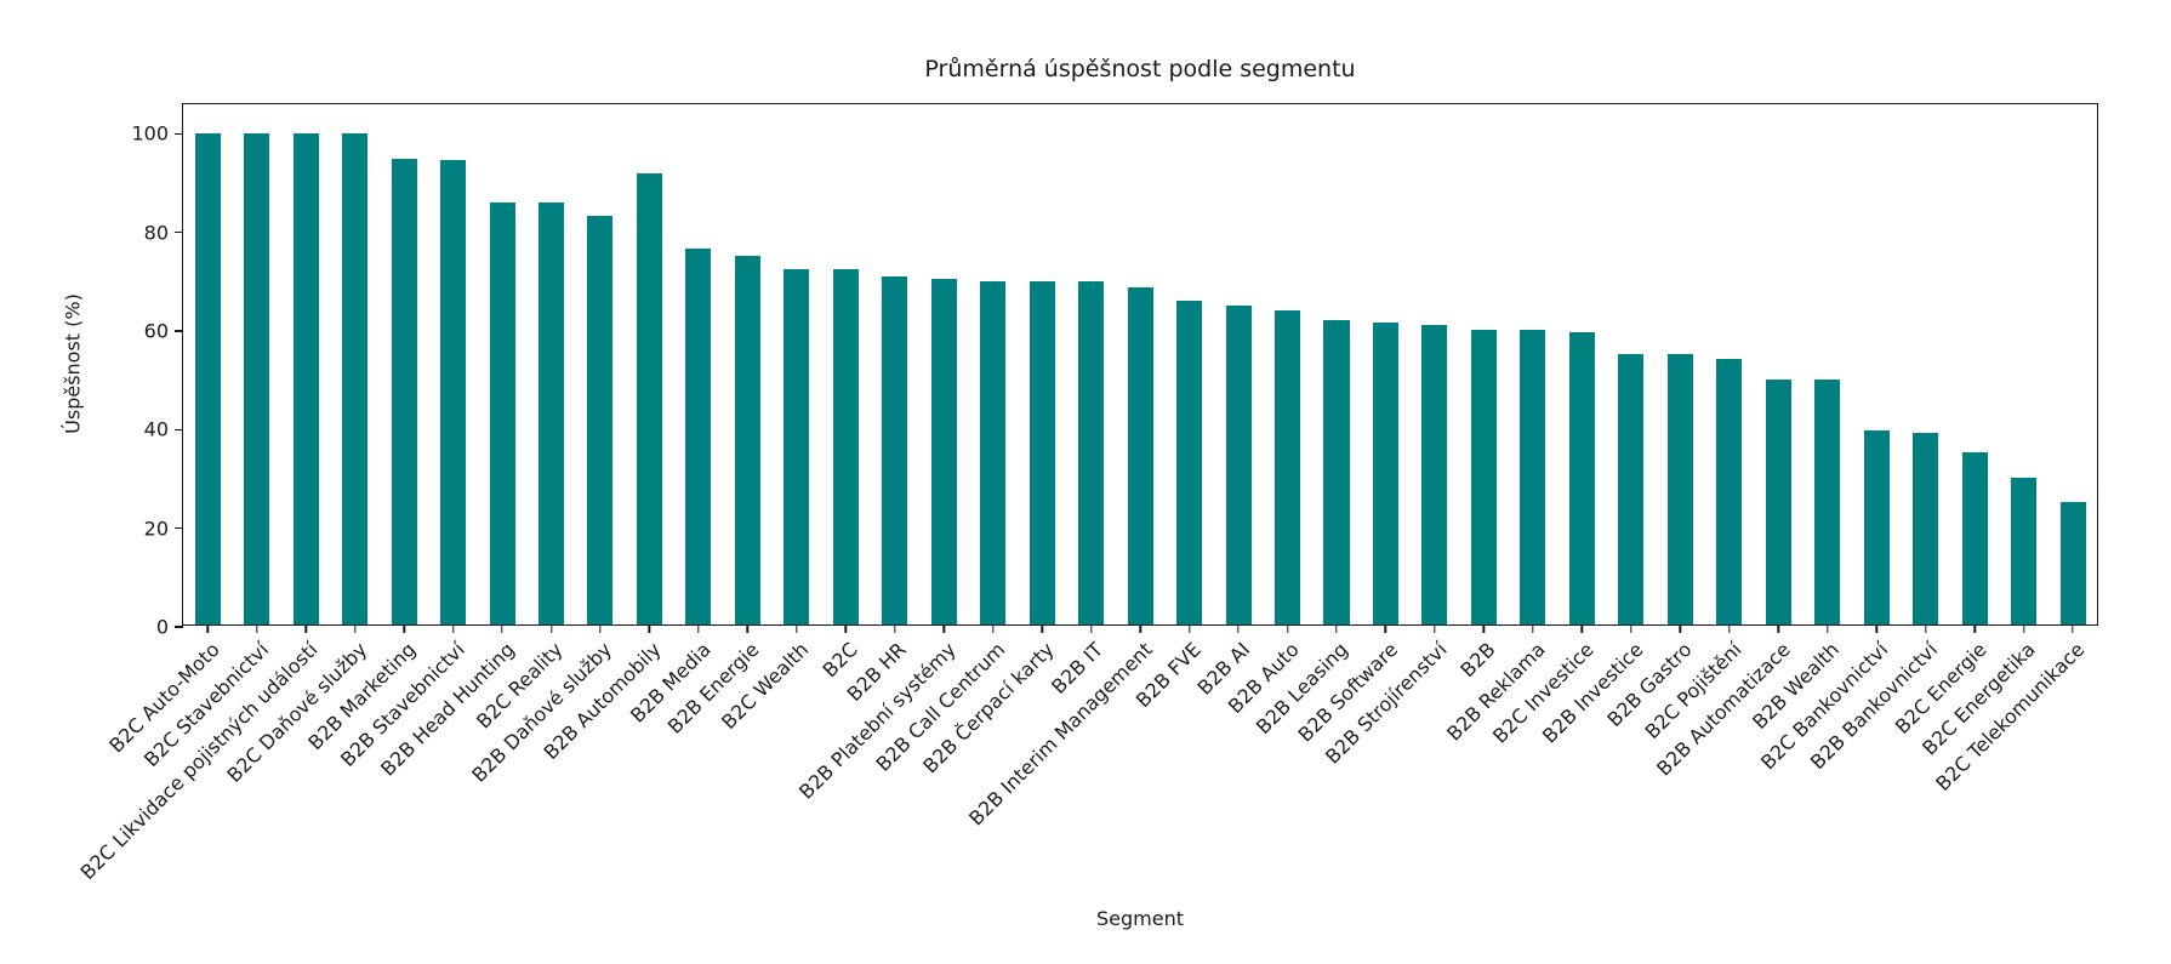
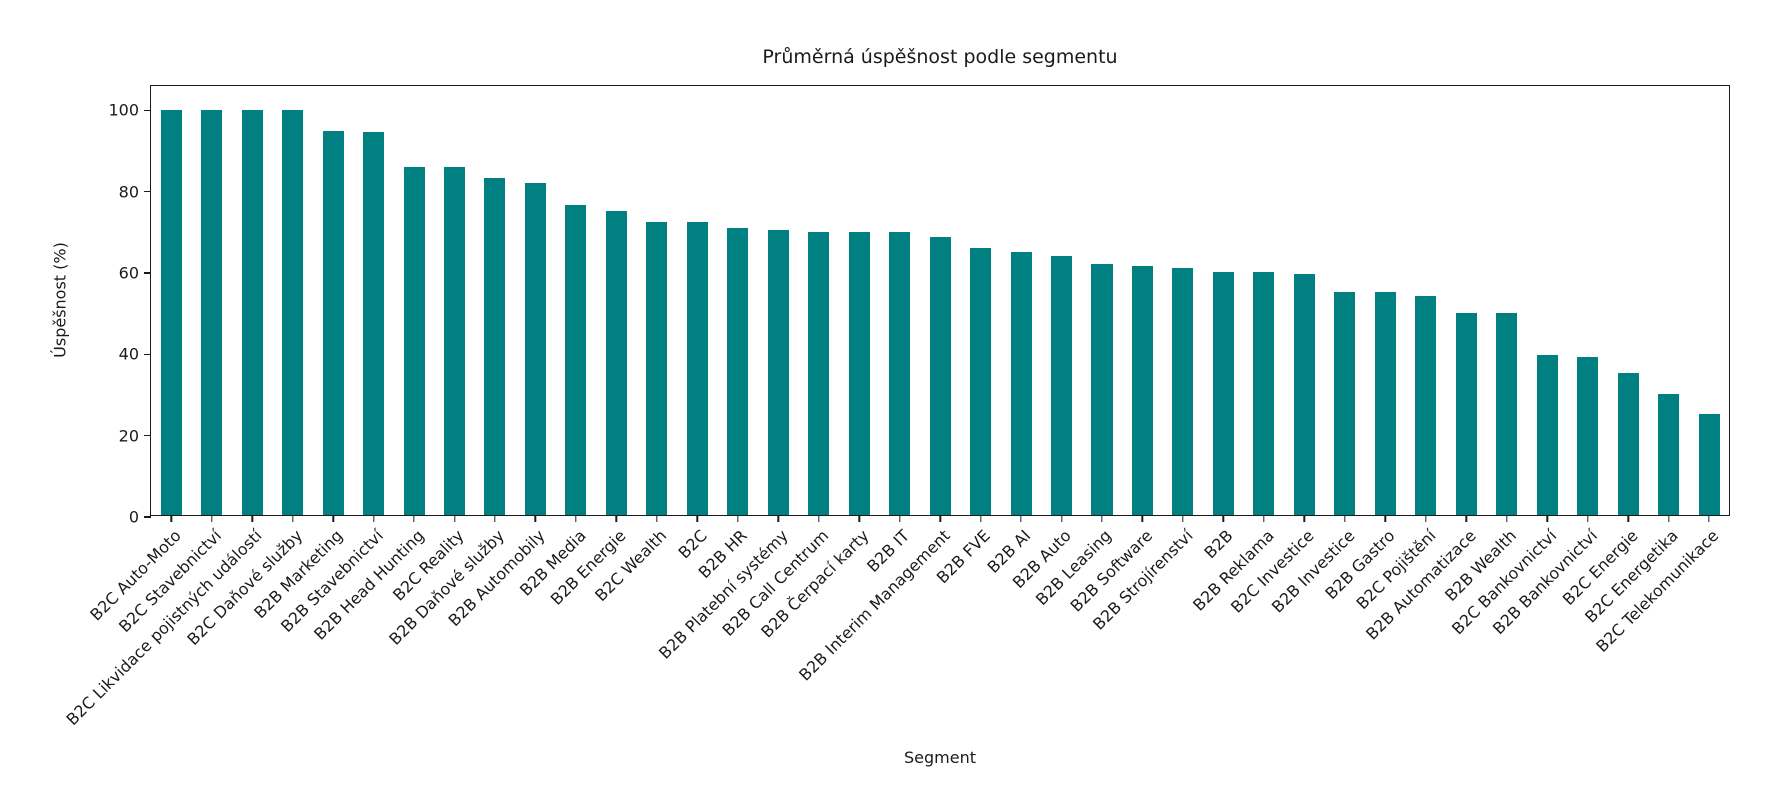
B2B Automobily: 92 -> 82
